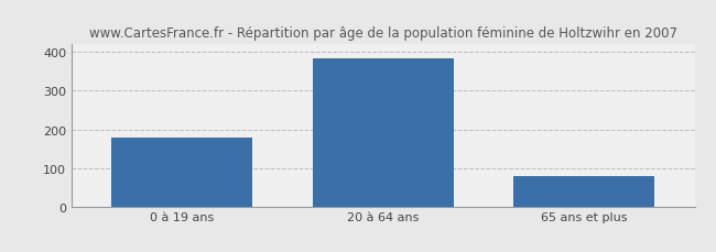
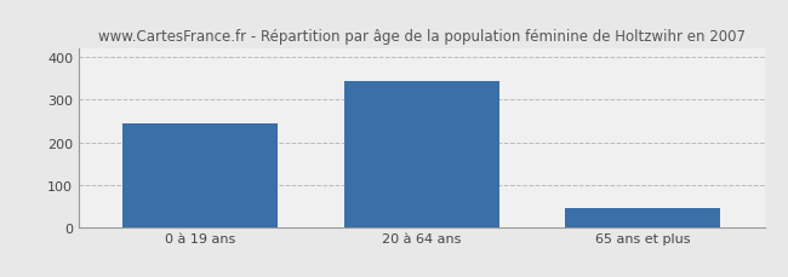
0 à 19 ans: 178 -> 245
20 à 64 ans: 383 -> 345
65 ans et plus: 80 -> 45
